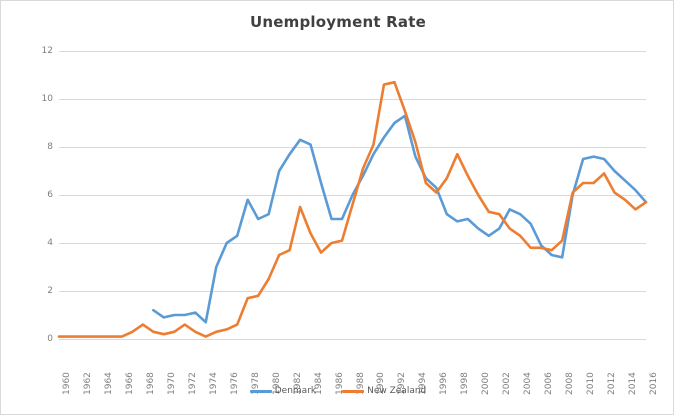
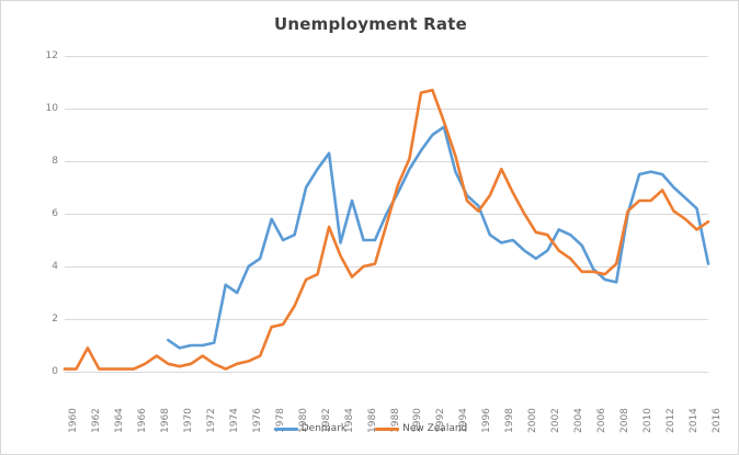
New Zealand/1962: 0.1 -> 0.9
Denmark/1974: 0.7 -> 3.3
Denmark/1984: 8.1 -> 4.9
Denmark/2016: 5.7 -> 4.1
